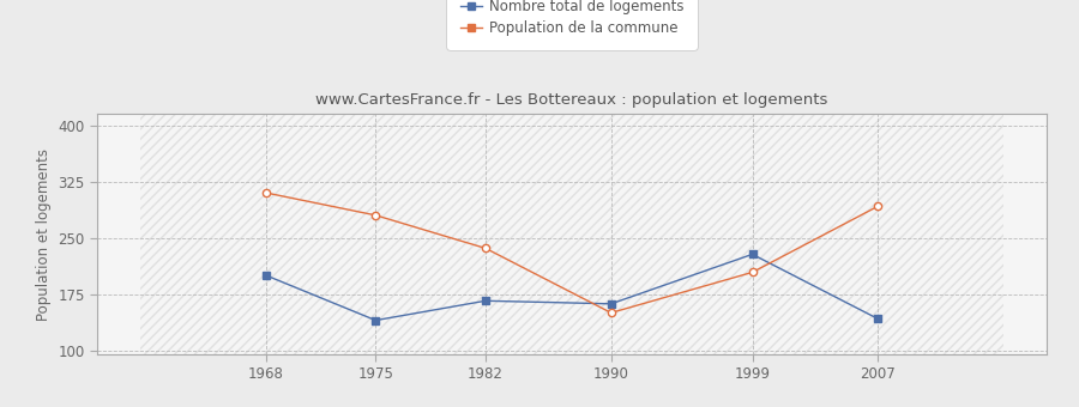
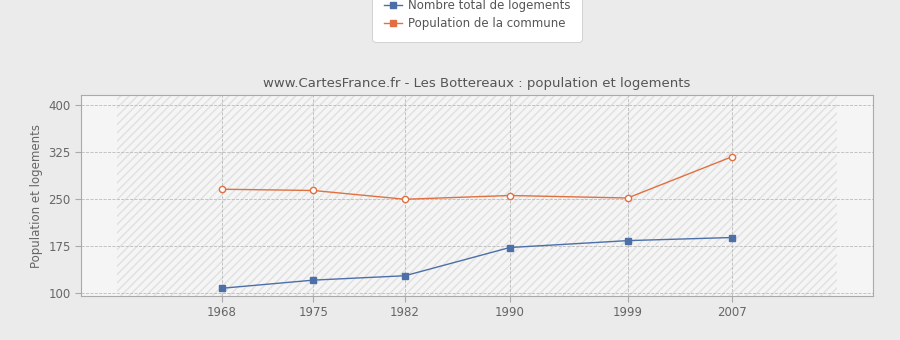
Nombre total de logements/1968: 200 -> 107
Population de la commune/1968: 310 -> 265
Nombre total de logements/1975: 140 -> 120
Population de la commune/1975: 280 -> 263
Nombre total de logements/1982: 166 -> 127
Population de la commune/1982: 236 -> 249
Nombre total de logements/1990: 162 -> 172
Population de la commune/1990: 150 -> 255
Nombre total de logements/1999: 228 -> 183
Population de la commune/1999: 204 -> 251
Nombre total de logements/2007: 142 -> 188
Population de la commune/2007: 292 -> 317
